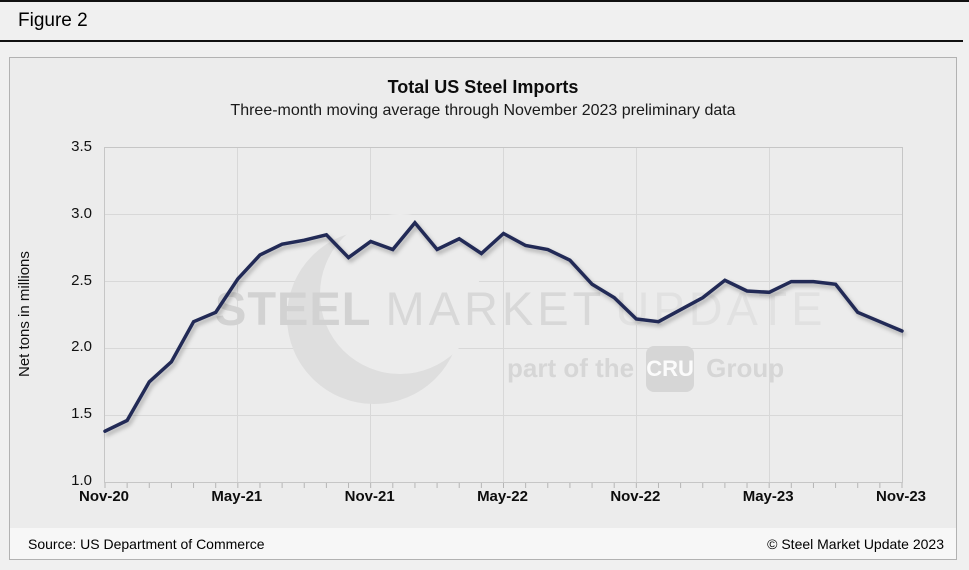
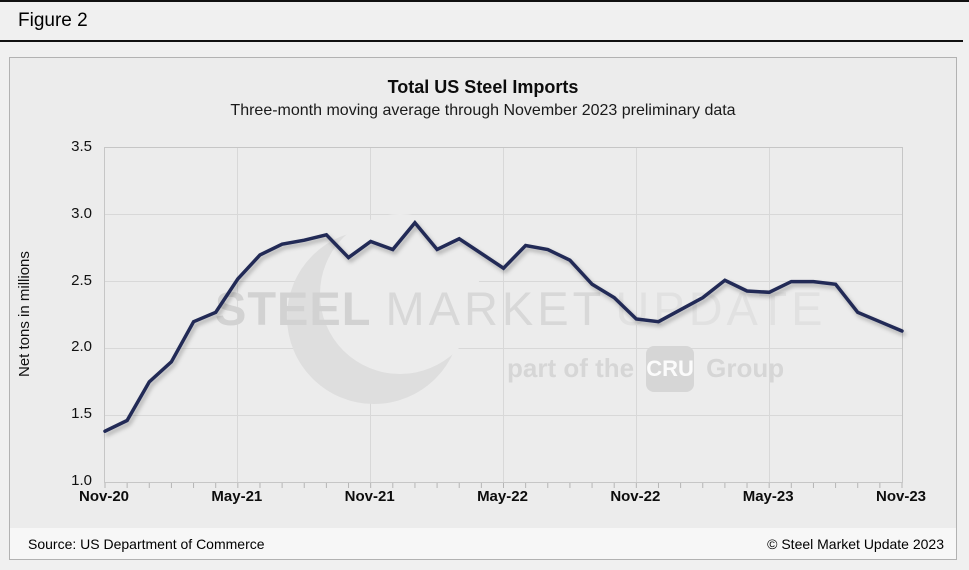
May-22: 2.86 -> 2.60
